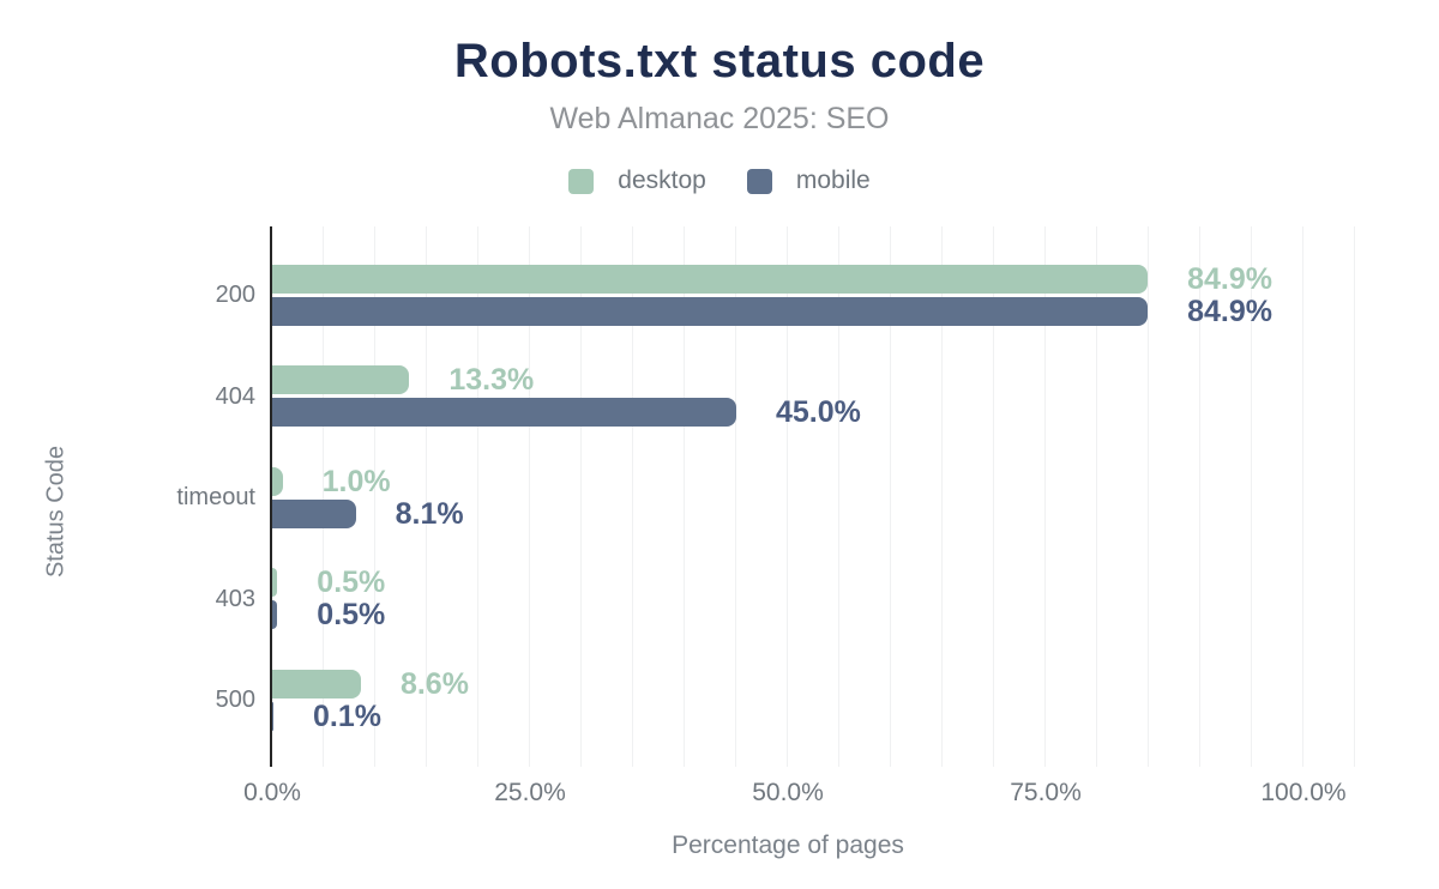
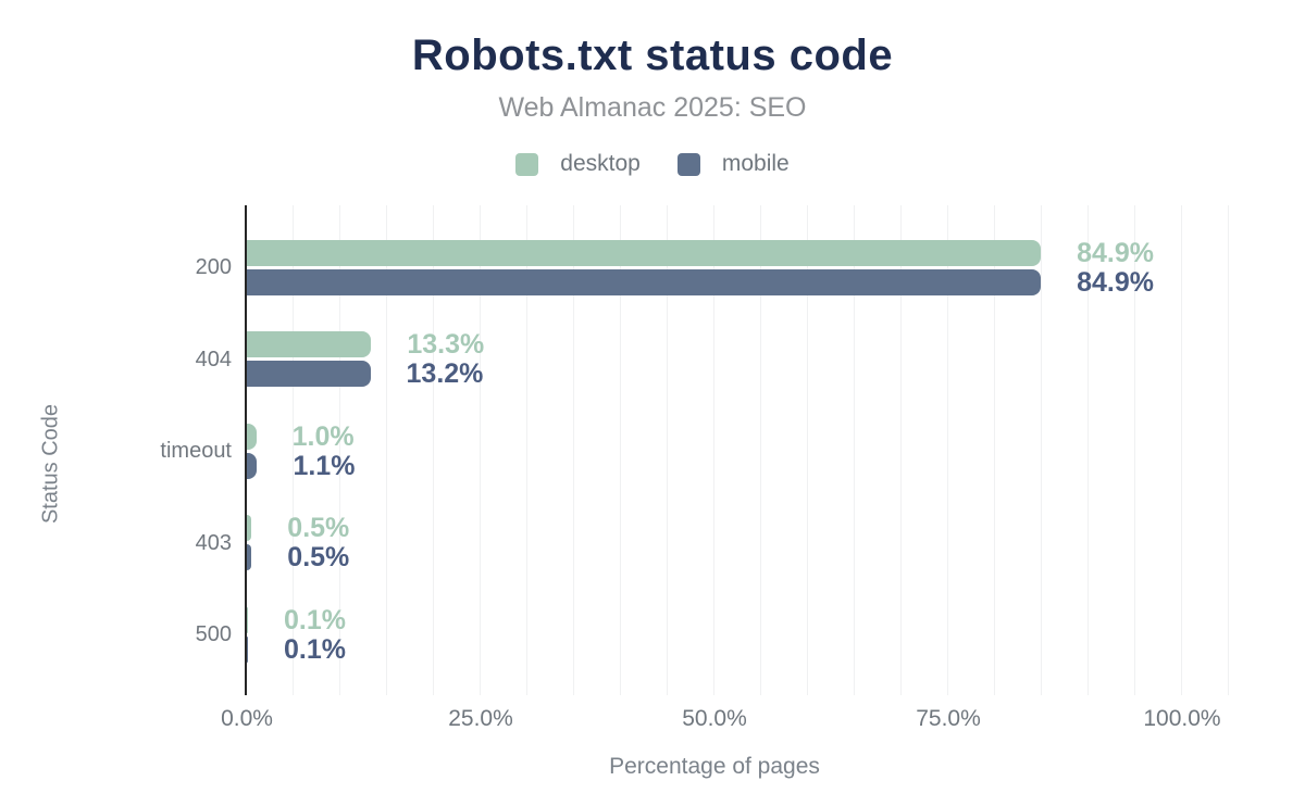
mobile/404: 45.0% -> 13.2%
mobile/timeout: 8.1% -> 1.1%
desktop/500: 8.6% -> 0.1%
